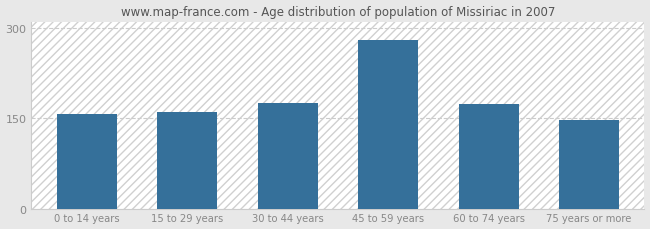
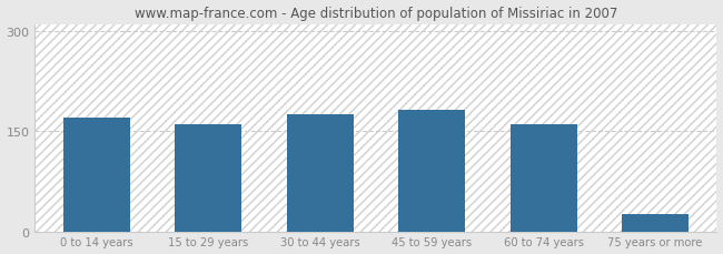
0 to 14 years: 156 -> 170
45 to 59 years: 280 -> 182
60 to 74 years: 174 -> 160
75 years or more: 146 -> 25
